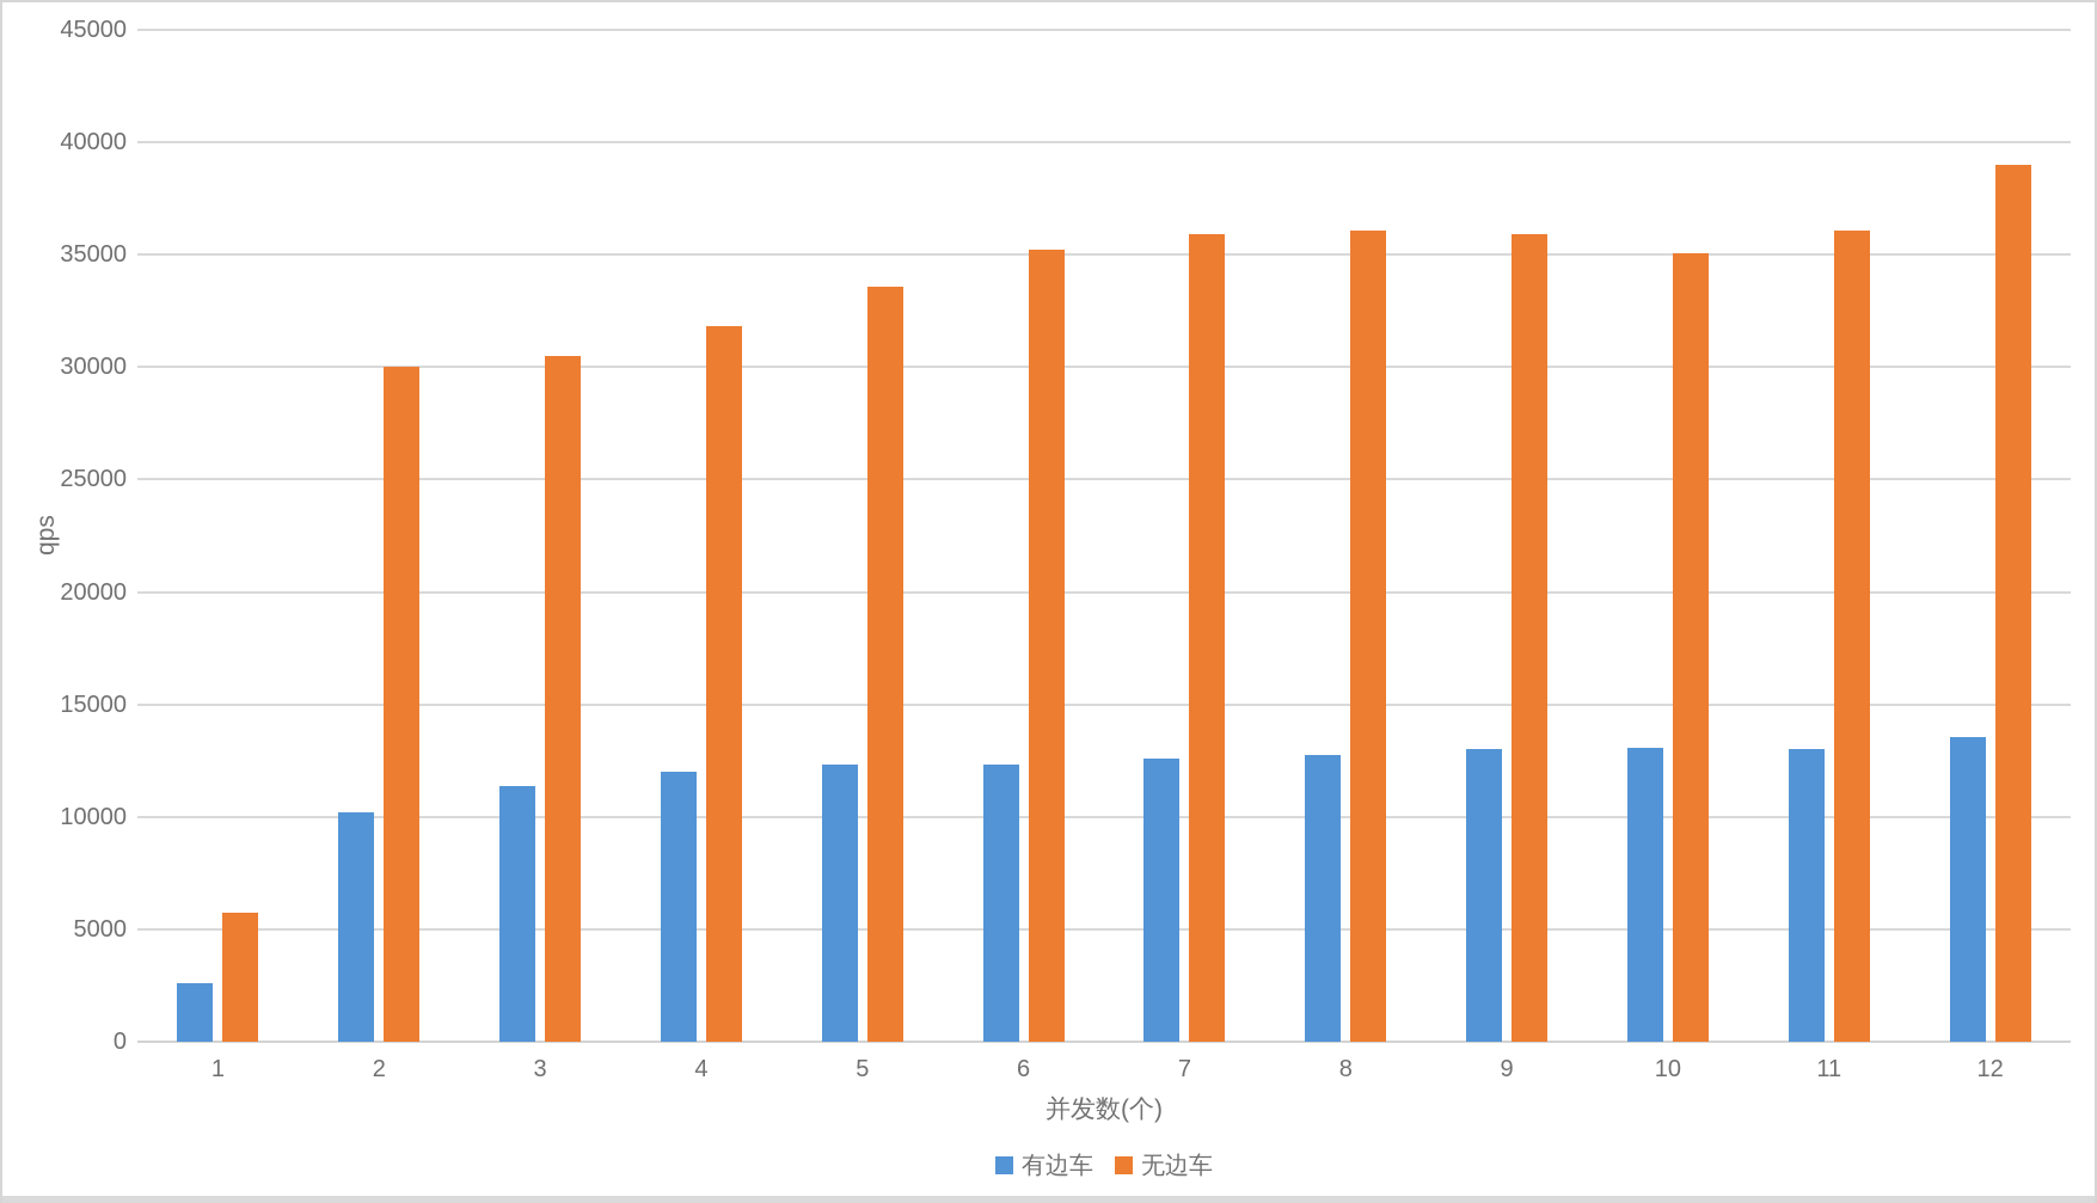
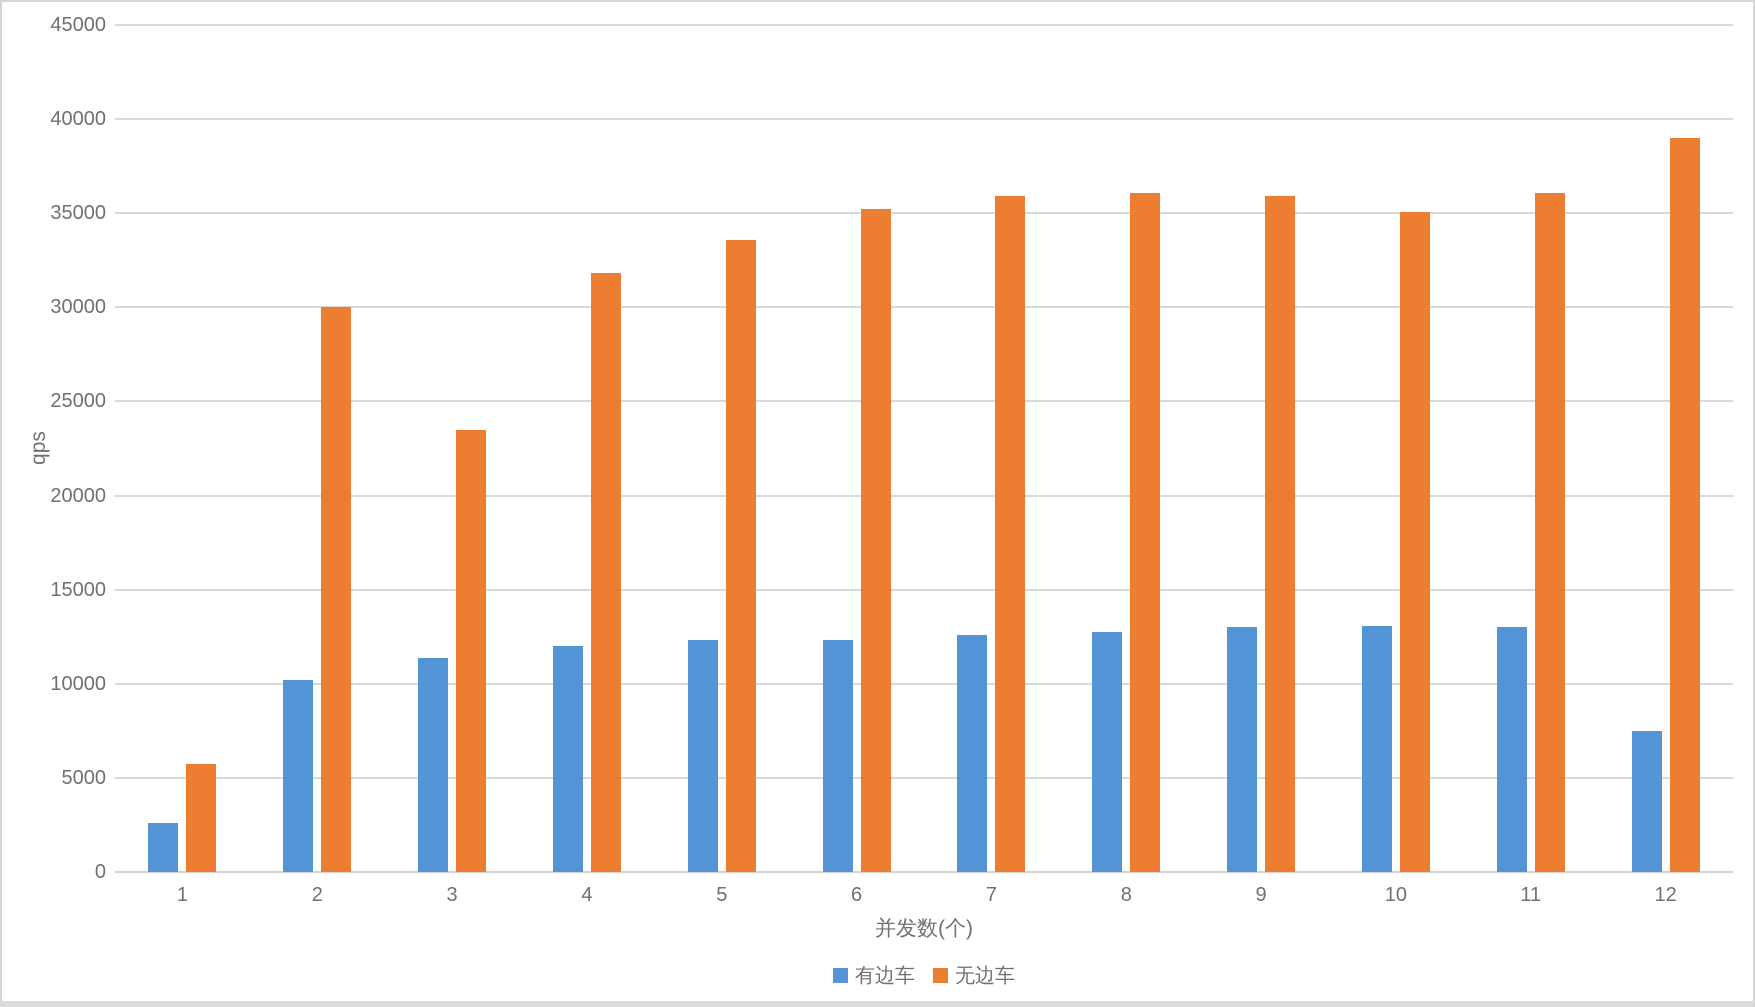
无边车/3: 30500 -> 23500
有边车/12: 13600 -> 7500
